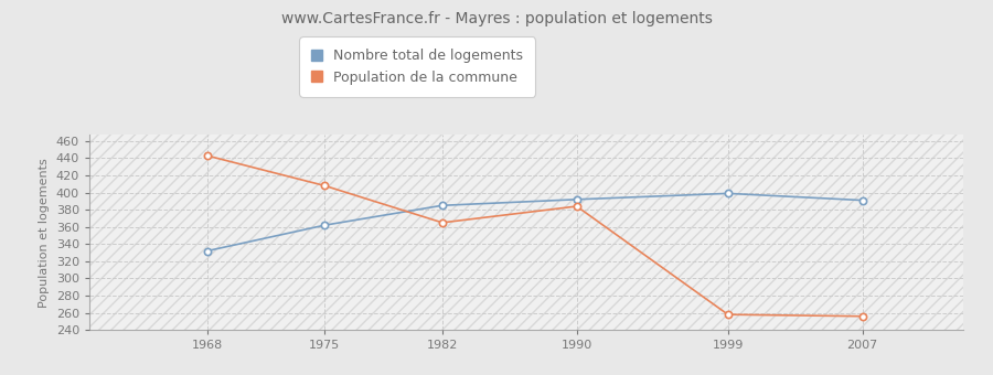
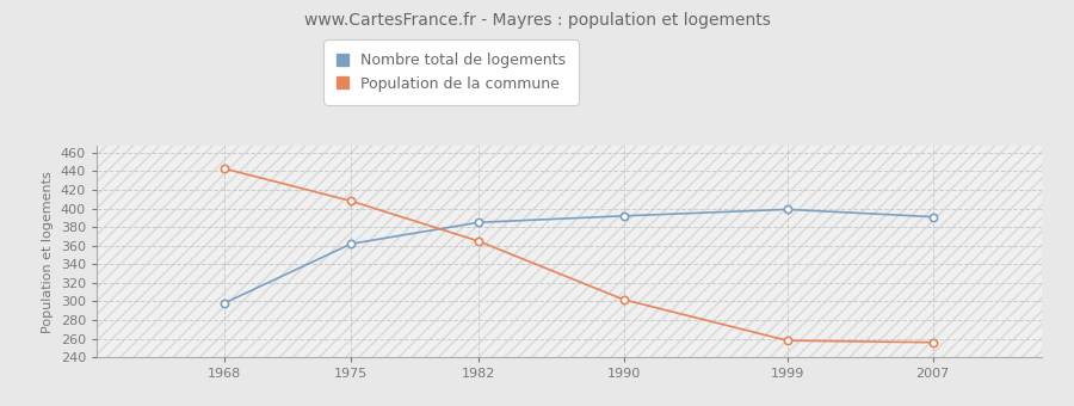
Nombre total de logements/1968: 332 -> 298
Population de la commune/1990: 384 -> 302
